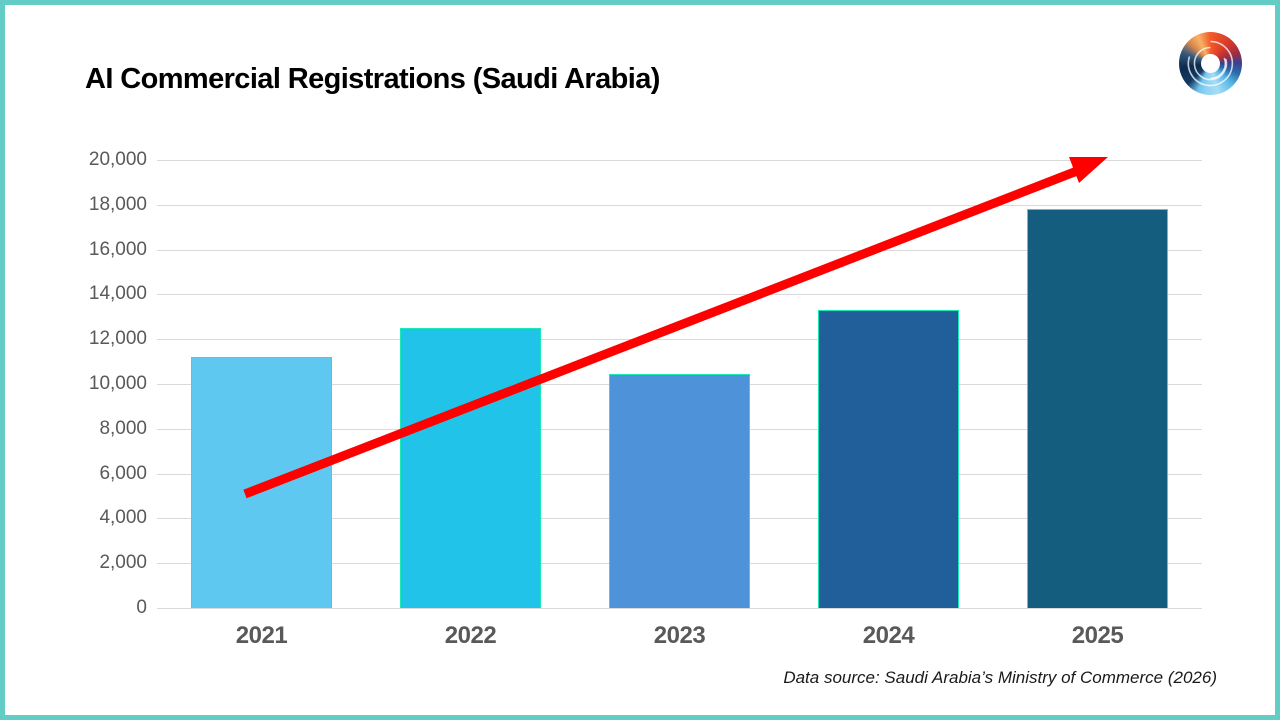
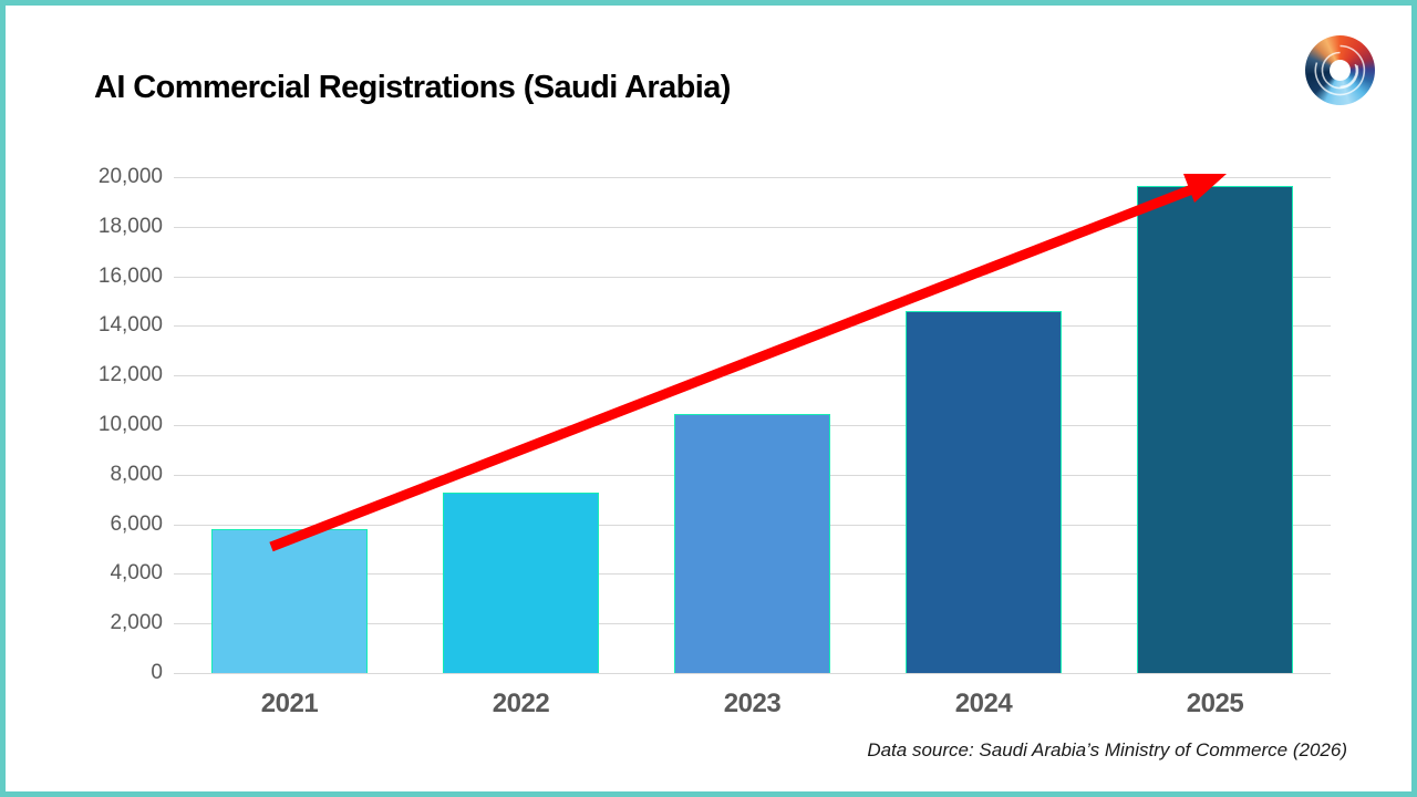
2021: 11200 -> 5800
2022: 12500 -> 7300
2024: 13300 -> 14600
2025: 17800 -> 19600
